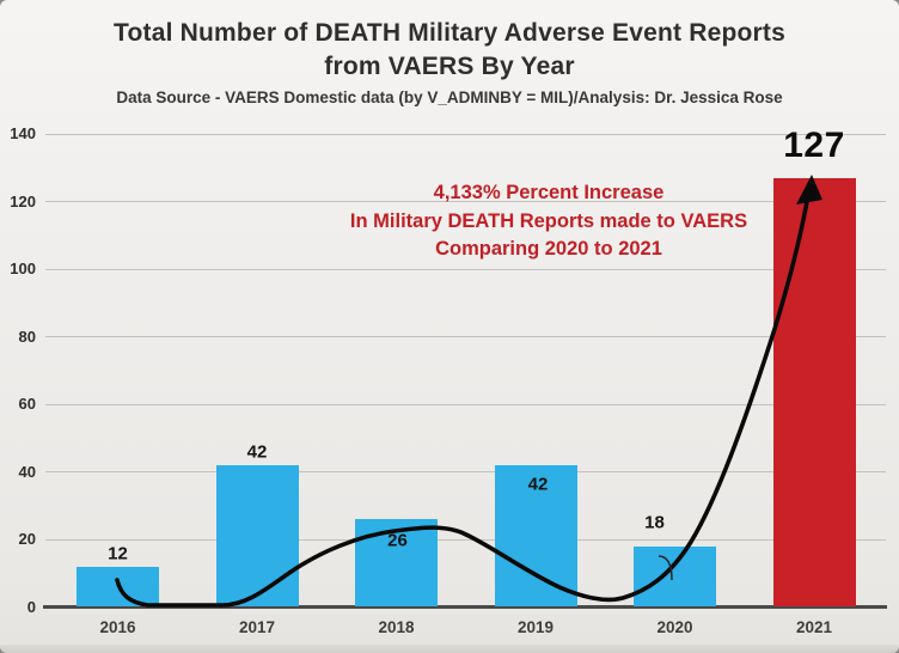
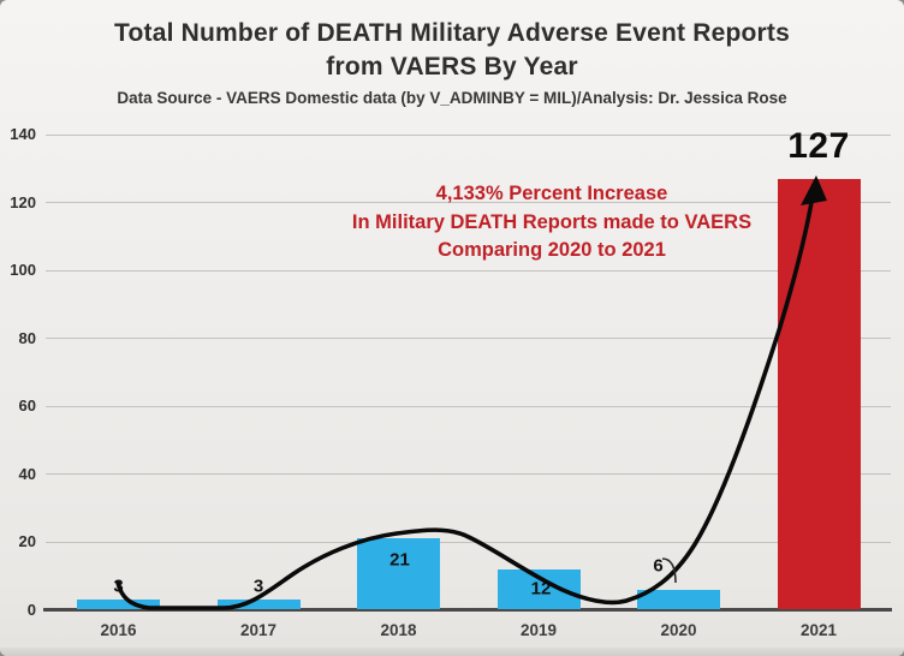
2016: 12 -> 3
2017: 42 -> 3
2018: 26 -> 21
2019: 42 -> 12
2020: 18 -> 6
